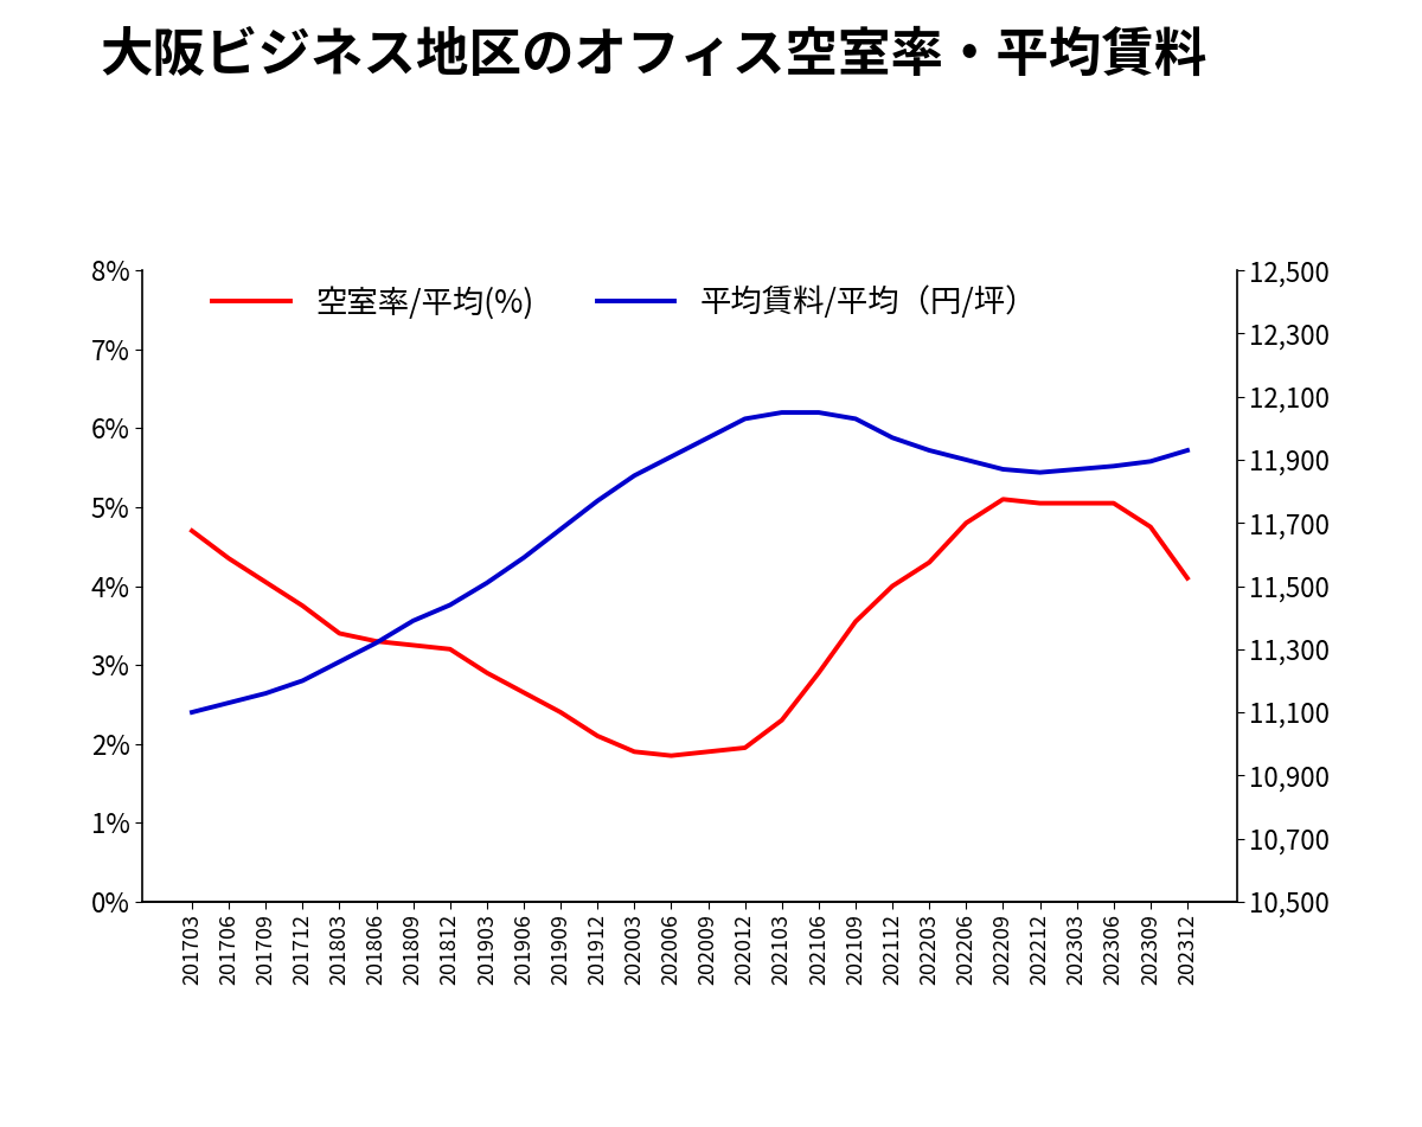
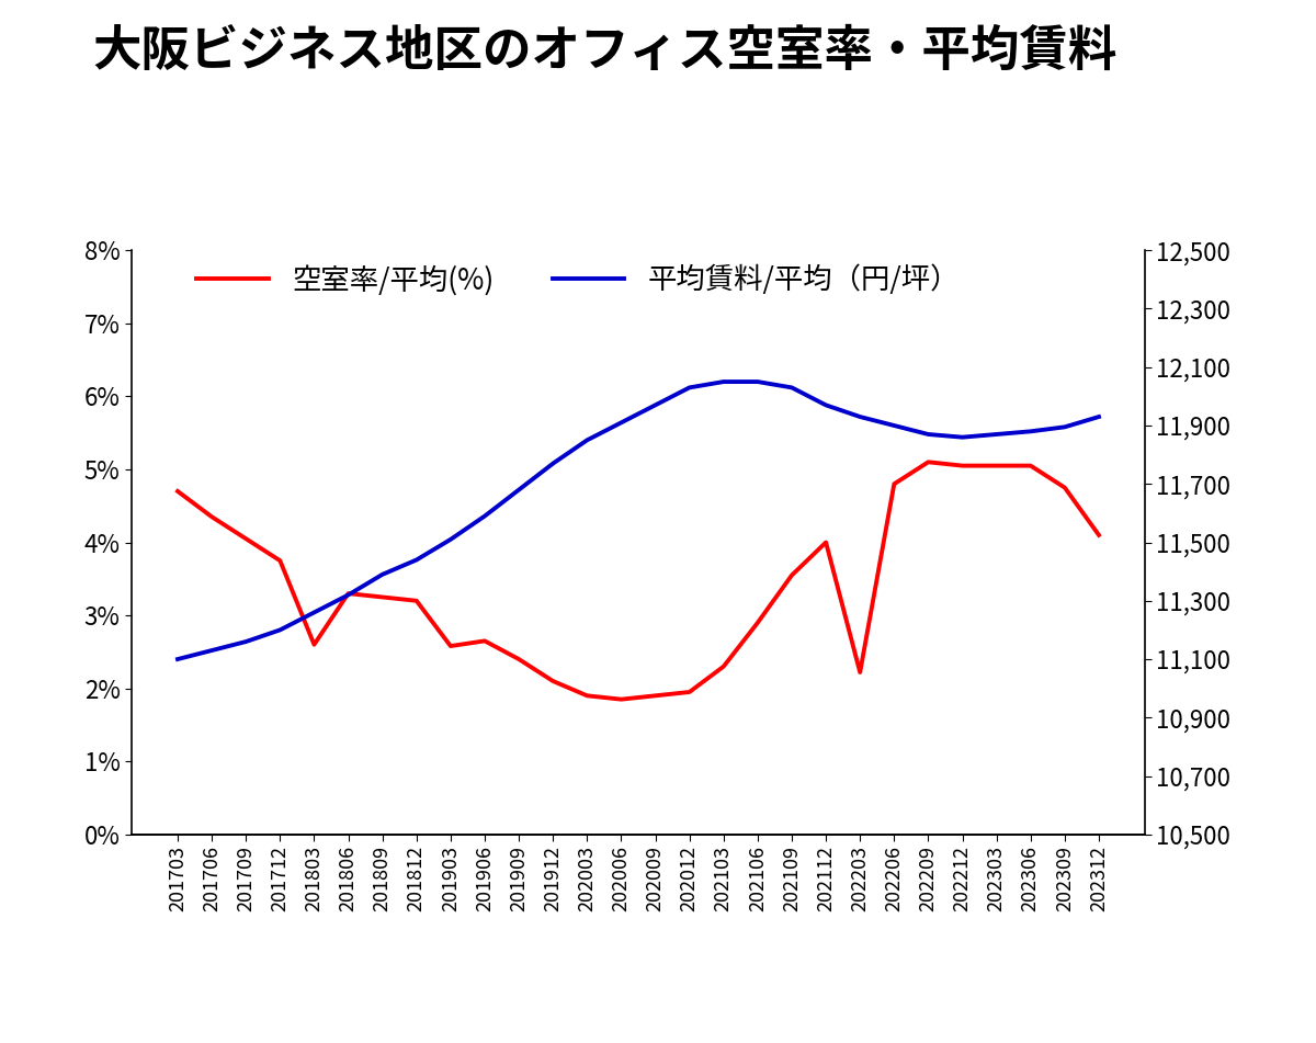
空室率/平均(%)/201803: 3.40% -> 2.60%
空室率/平均(%)/201903: 2.90% -> 2.58%
空室率/平均(%)/202203: 4.30% -> 2.22%
